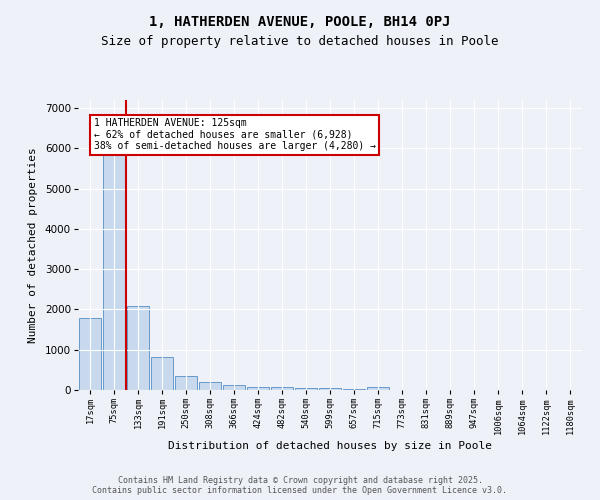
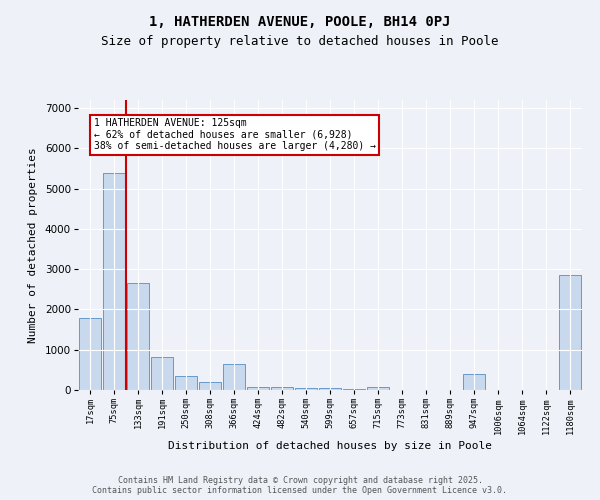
75sqm: 5850 -> 5400
133sqm: 2080 -> 2650
366sqm: 120 -> 650
947sqm: 0 -> 400
1180sqm: 0 -> 2850
